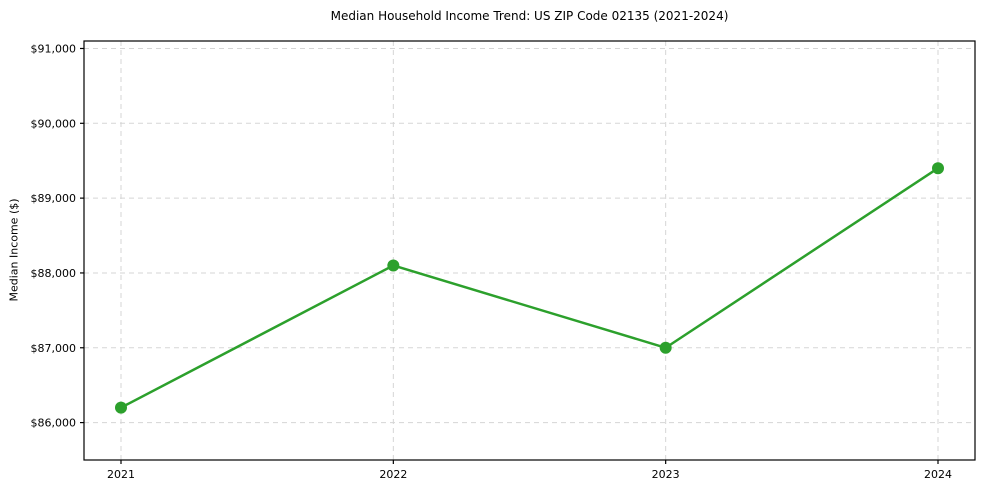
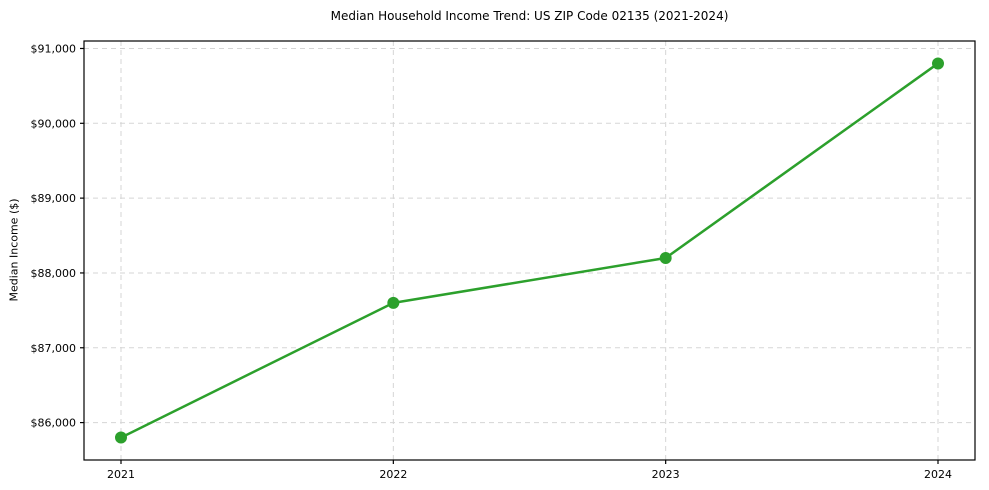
2021: $86200 -> $85800
2022: $88100 -> $87600
2023: $87000 -> $88200
2024: $89400 -> $90800
